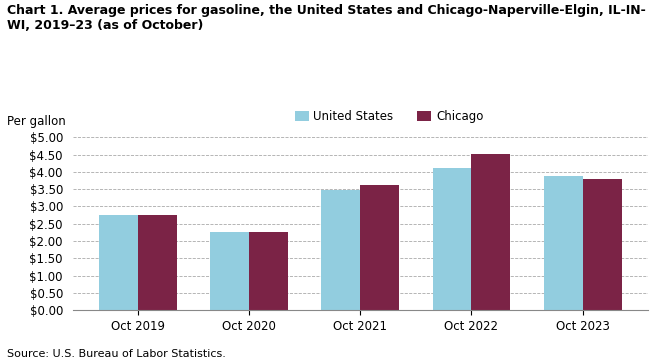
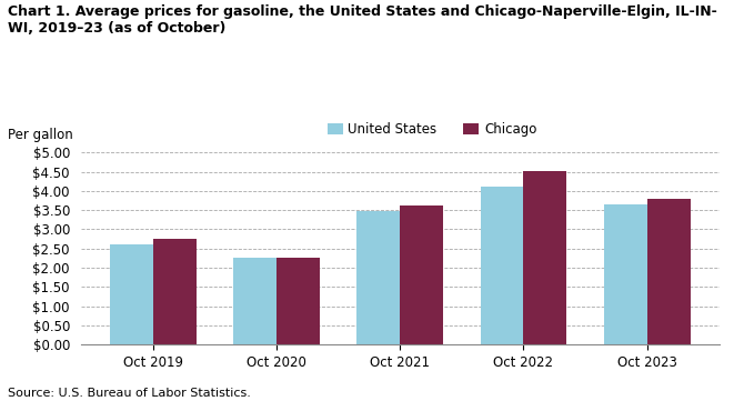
United States/Oct 2019: $2.75 -> $2.60
United States/Oct 2023: $3.87 -> $3.65
